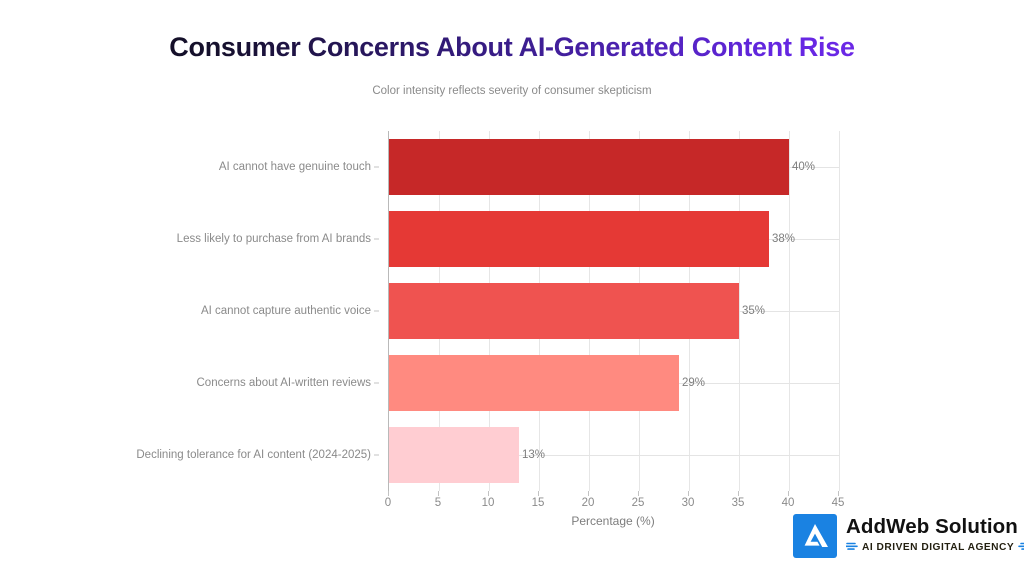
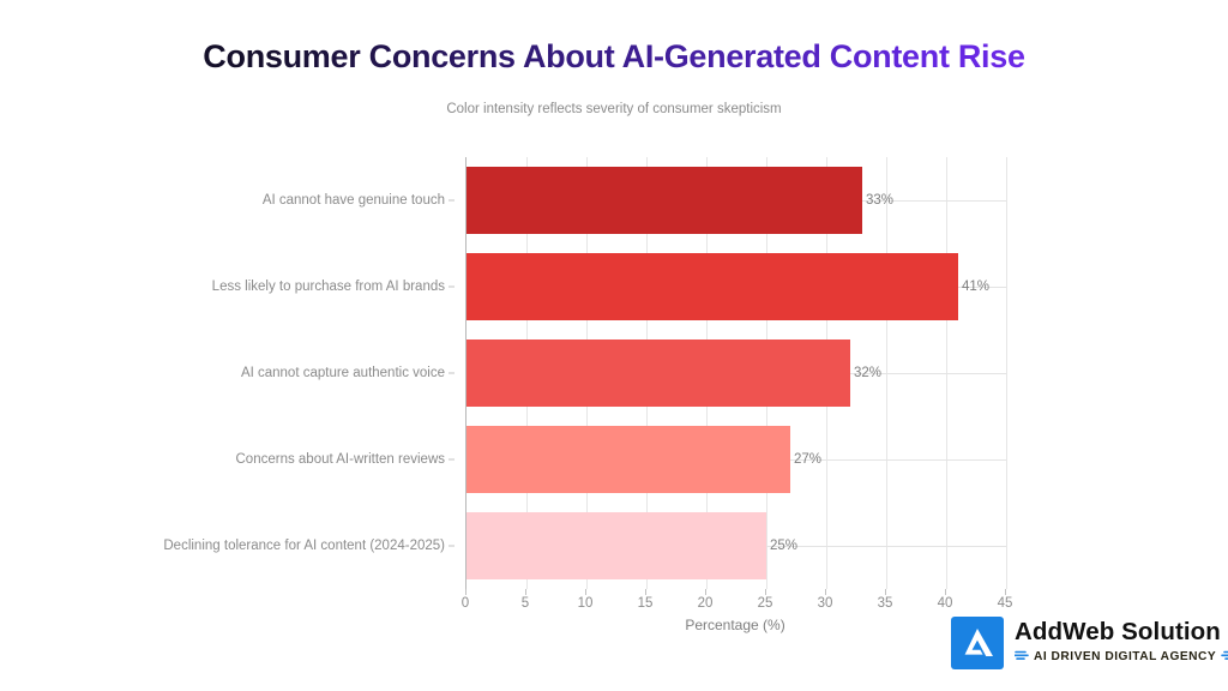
AI cannot have genuine touch: 40% -> 33%
Less likely to purchase from AI brands: 38% -> 41%
AI cannot capture authentic voice: 35% -> 32%
Concerns about AI-written reviews: 29% -> 27%
Declining tolerance for AI content (2024-2025): 13% -> 25%
